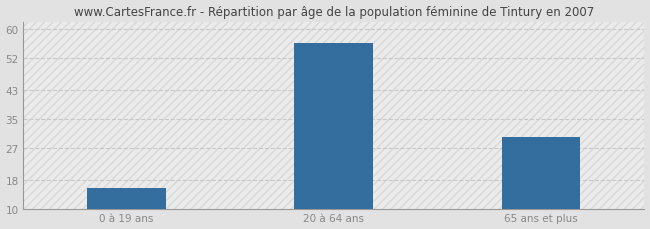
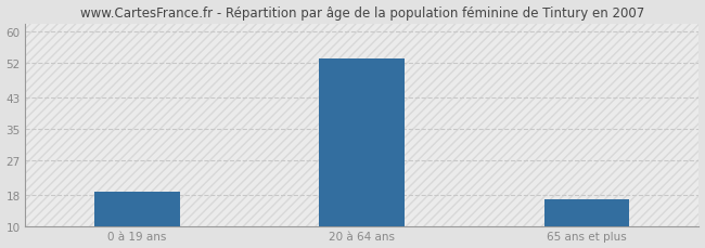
0 à 19 ans: 16 -> 19
20 à 64 ans: 56 -> 53
65 ans et plus: 30 -> 17
